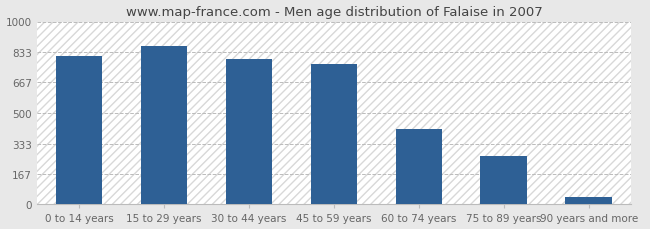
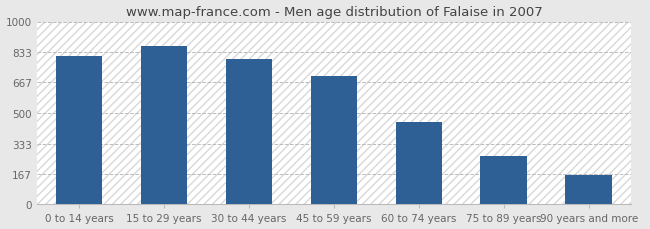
45 to 59 years: 770 -> 700
60 to 74 years: 420 -> 450
90 years and more: 40 -> 160
